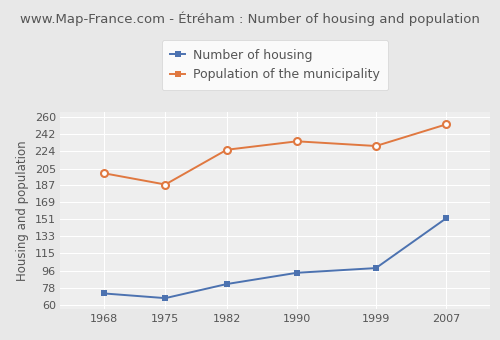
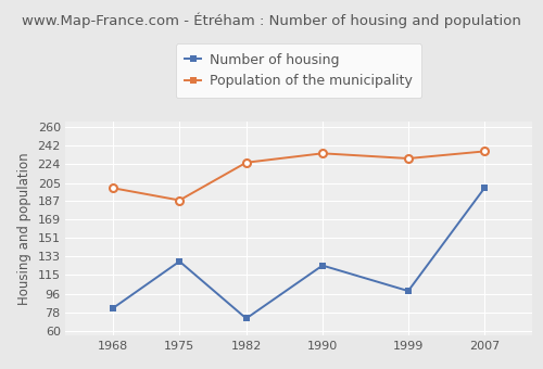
Number of housing/1968: 72 -> 82
Number of housing/1975: 67 -> 128
Number of housing/1982: 82 -> 72
Number of housing/1990: 94 -> 124
Number of housing/2007: 152 -> 200
Population of the municipality/2007: 252 -> 236
